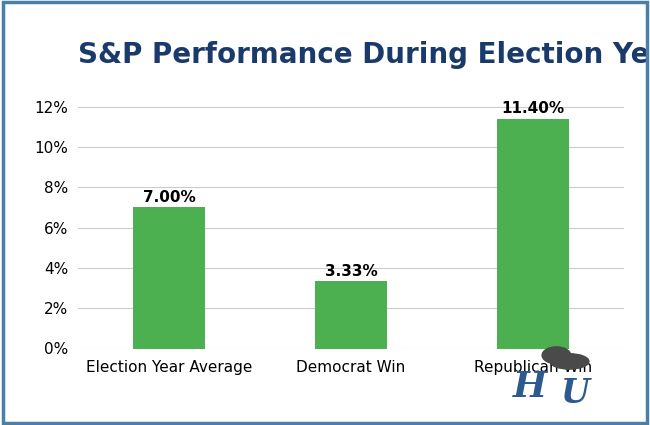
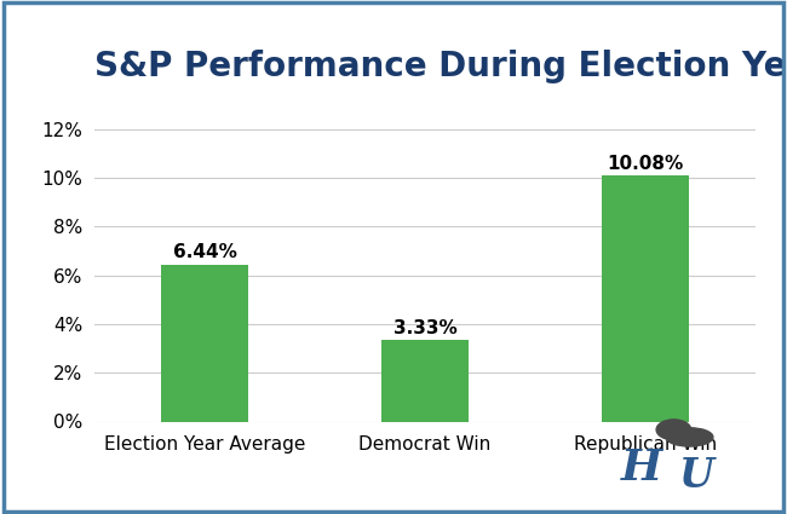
Election Year Average: 7.00% -> 6.44%
Republican Win: 11.40% -> 10.08%
